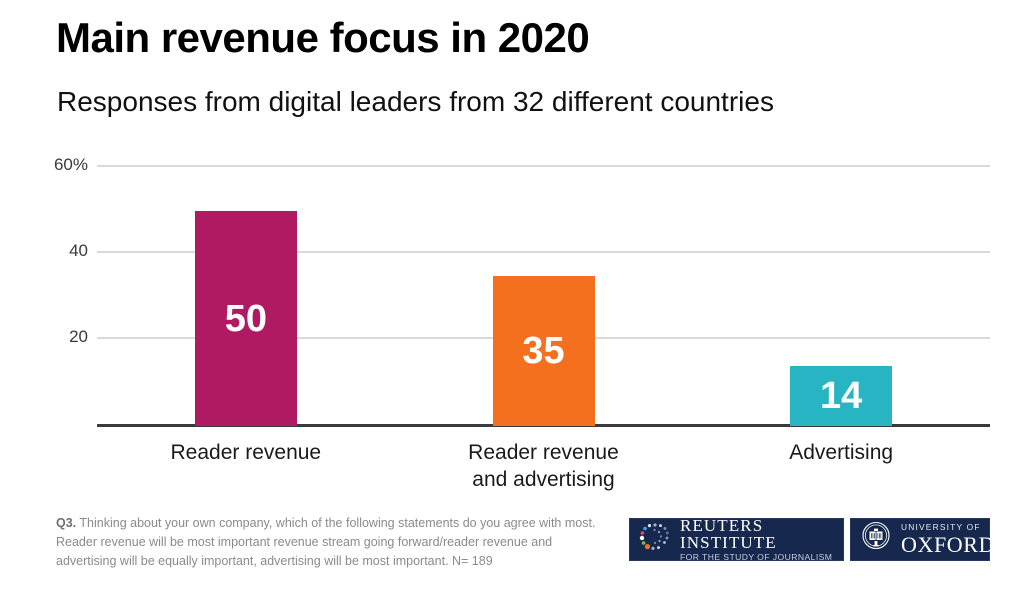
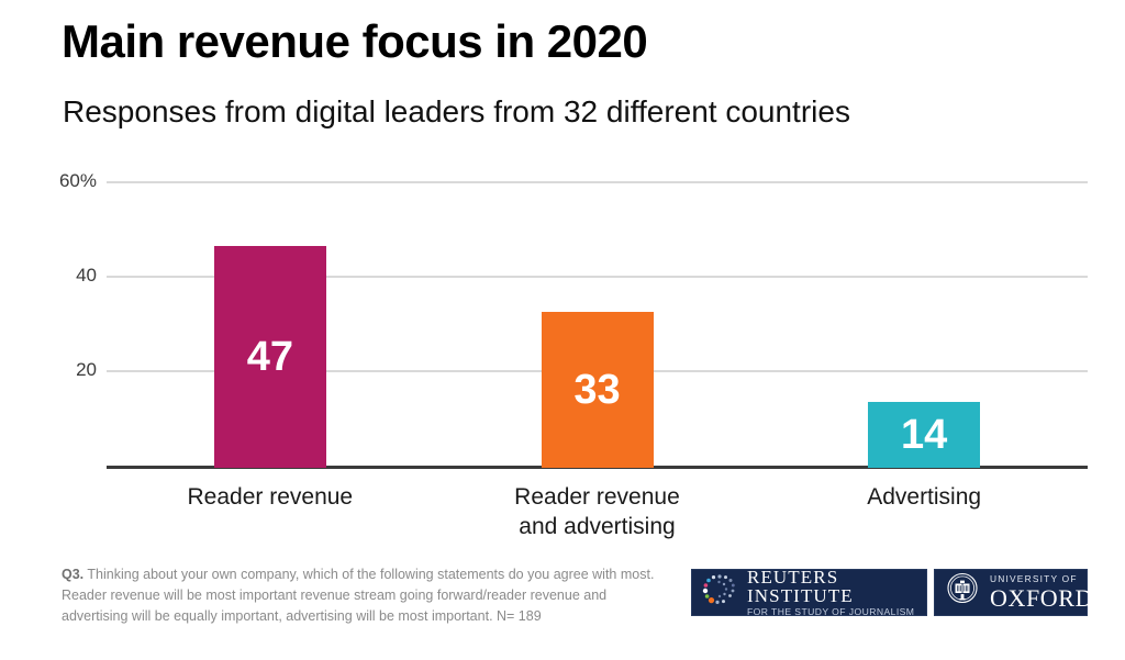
Reader revenue: 50 -> 47
Reader revenue and advertising: 35 -> 33
